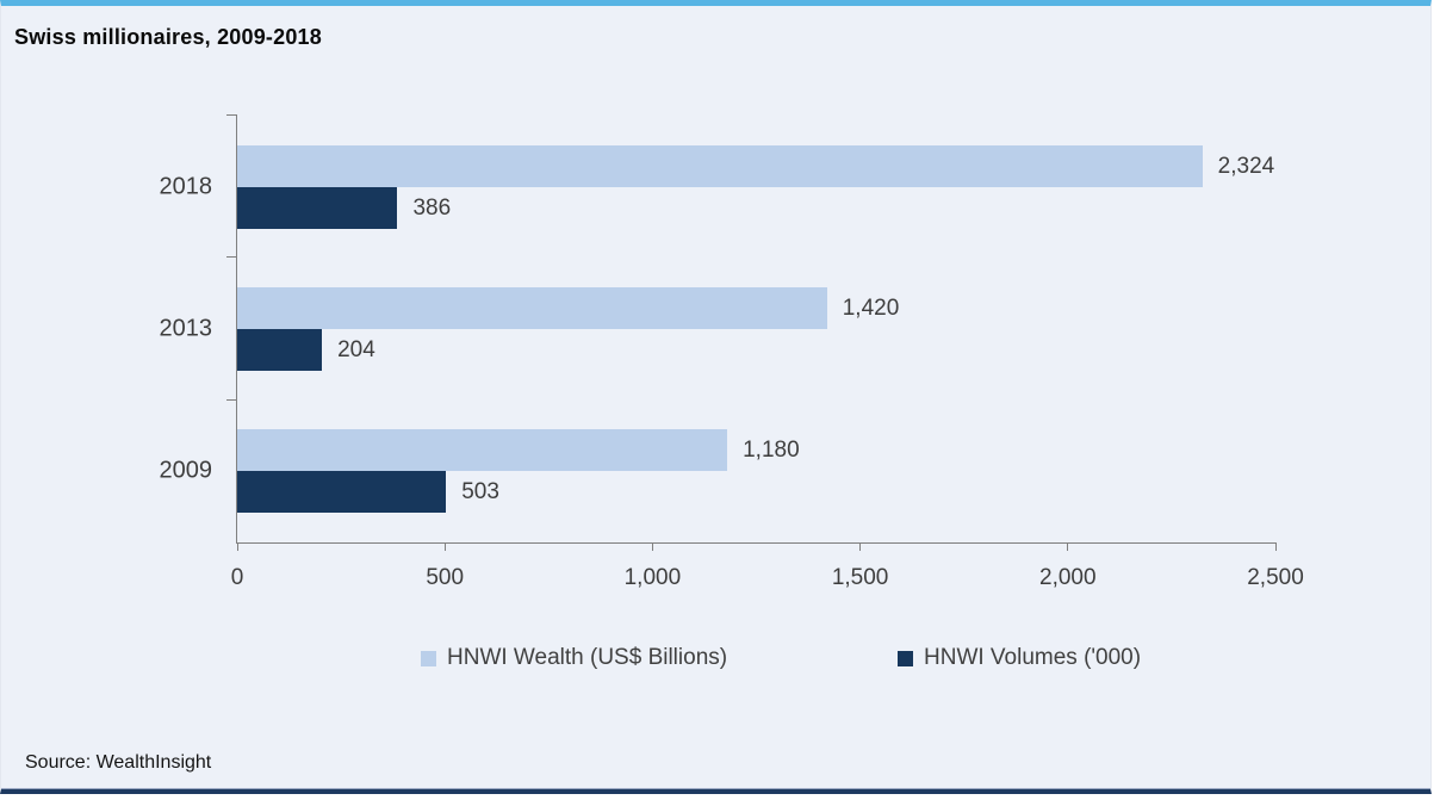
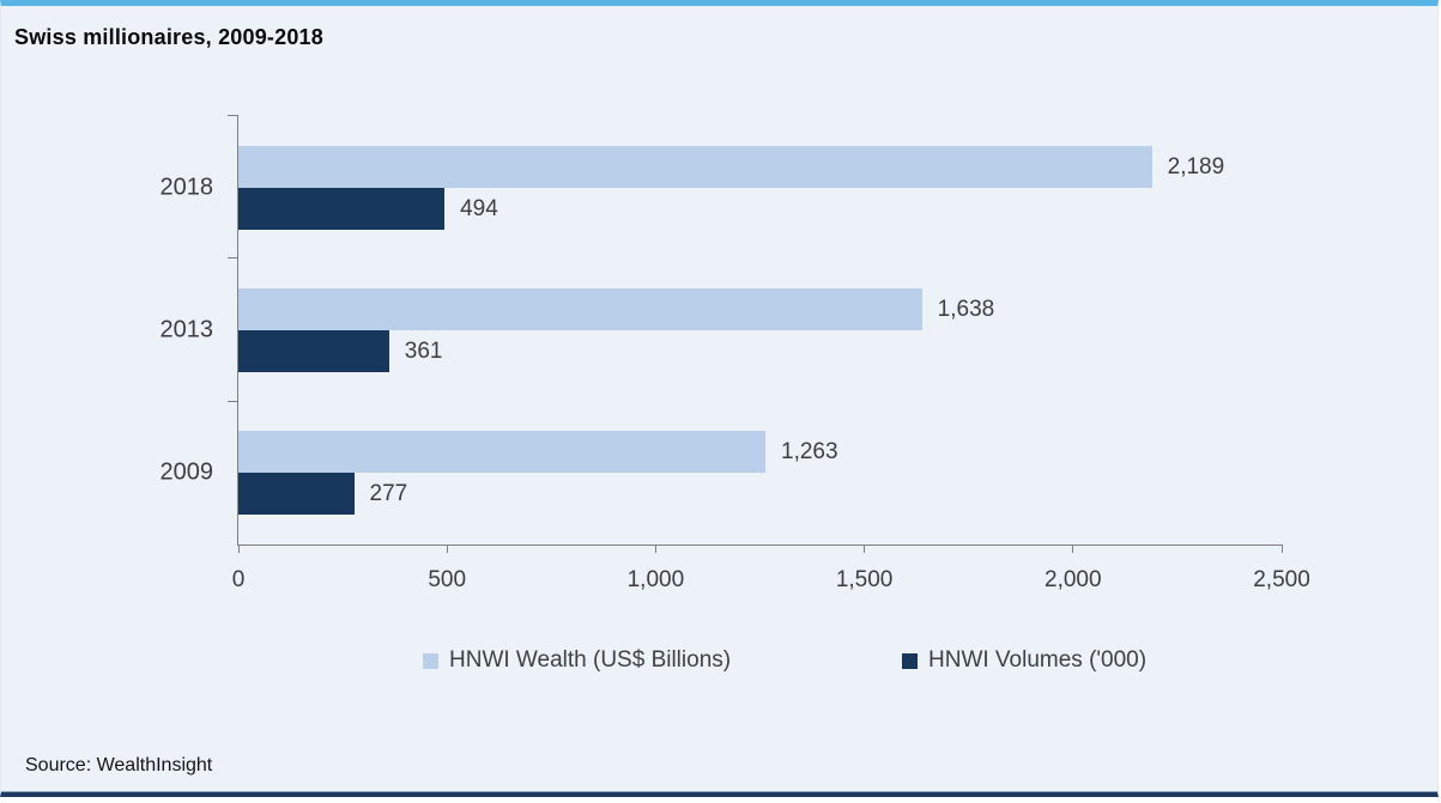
HNWI Wealth (US$ Billions)/2018: 2,324 -> 2,189
HNWI Volumes ('000)/2018: 386 -> 494
HNWI Wealth (US$ Billions)/2013: 1,420 -> 1,638
HNWI Volumes ('000)/2013: 204 -> 361
HNWI Wealth (US$ Billions)/2009: 1,180 -> 1,263
HNWI Volumes ('000)/2009: 503 -> 277
